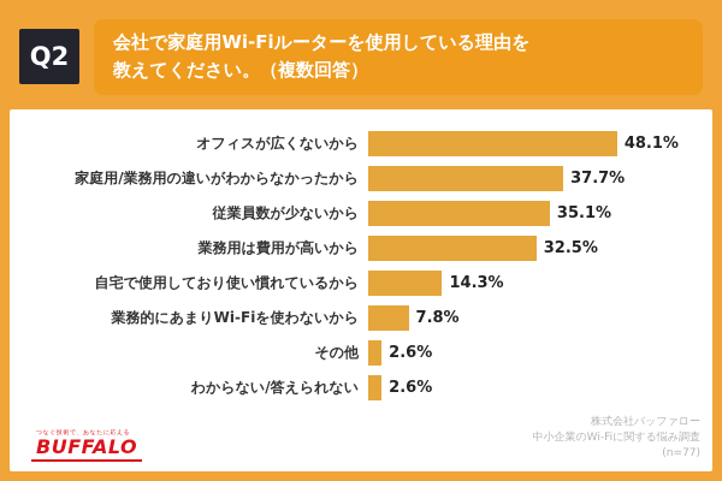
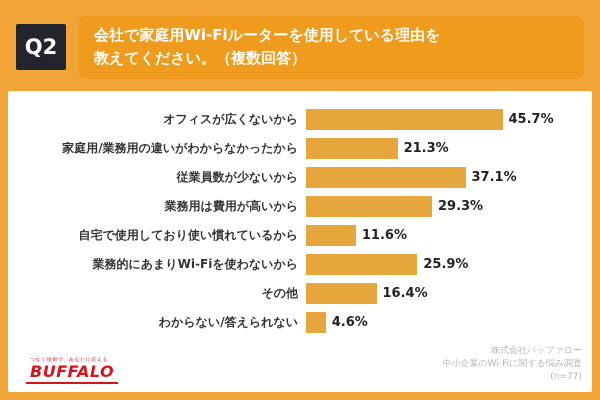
オフィスが広くないから: 48.1% -> 45.7%
家庭用/業務用の違いがわからなかったから: 37.7% -> 21.3%
従業員数が少ないから: 35.1% -> 37.1%
業務用は費用が高いから: 32.5% -> 29.3%
自宅で使用しており使い慣れているから: 14.3% -> 11.6%
業務的にあまりWi-Fiを使わないから: 7.8% -> 25.9%
その他: 2.6% -> 16.4%
わからない/答えられない: 2.6% -> 4.6%
